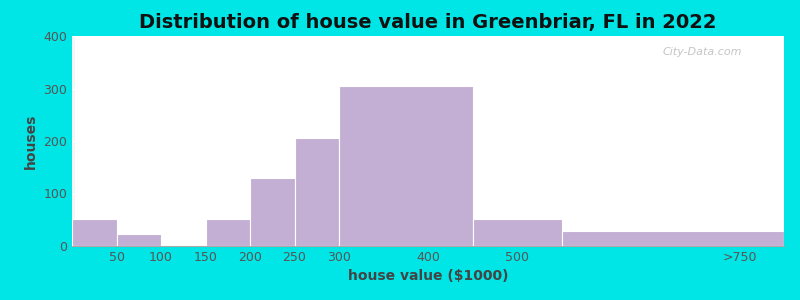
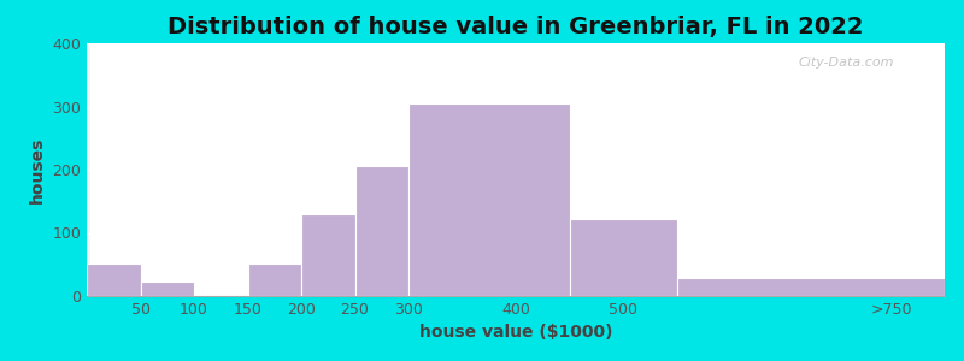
500: 52 -> 122
